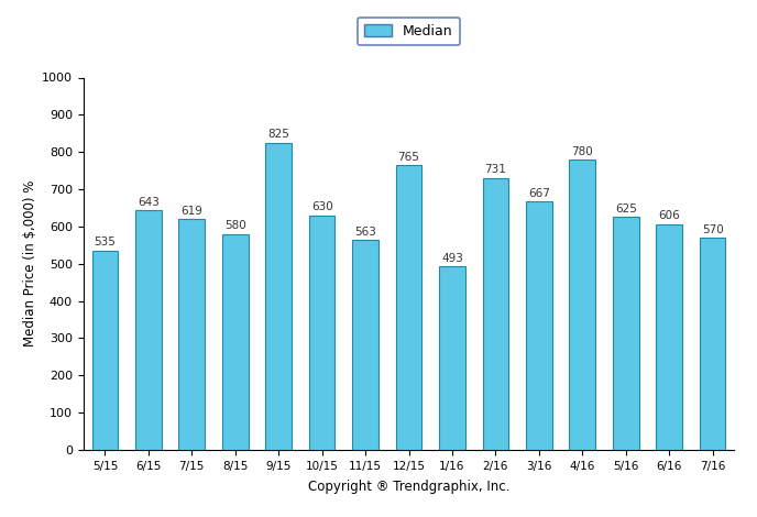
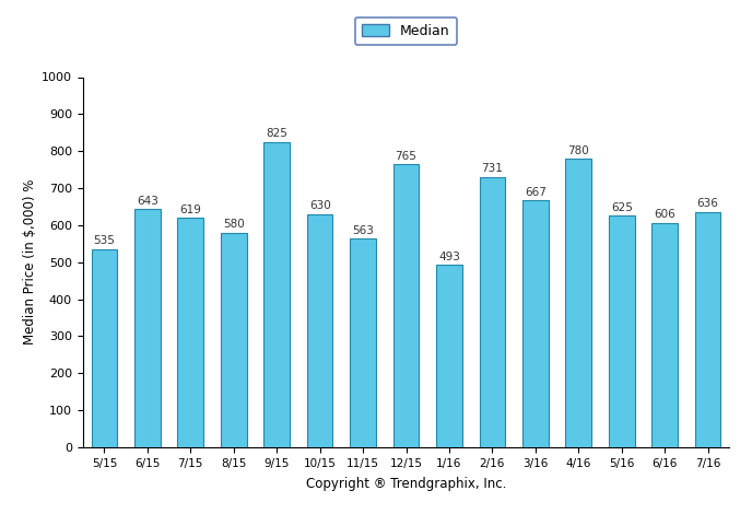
7/16: 570 -> 636
